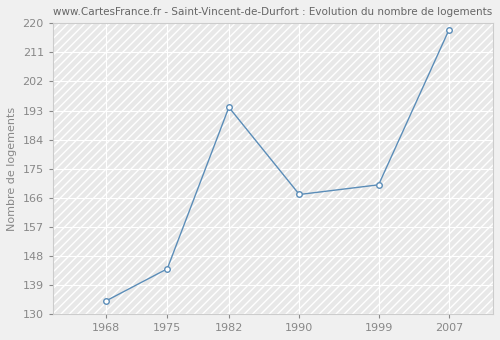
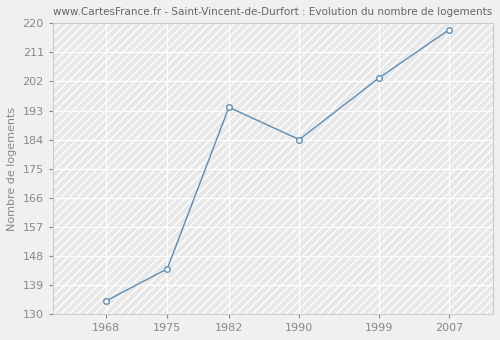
1990: 167 -> 184
1999: 170 -> 203
